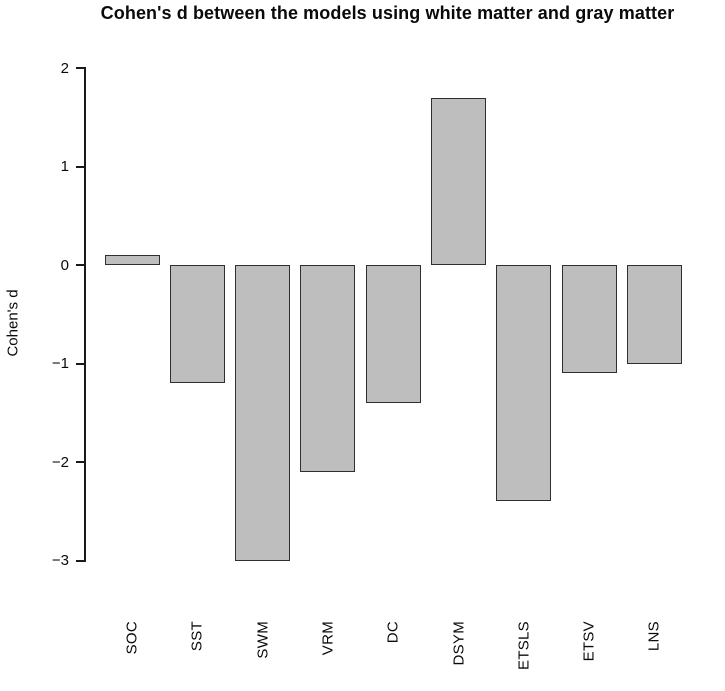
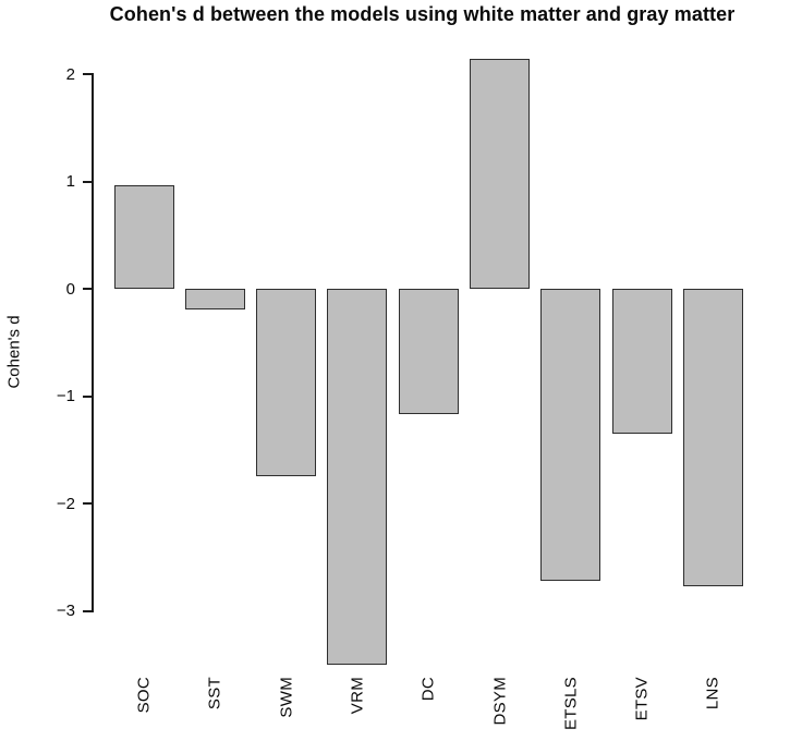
SOC: 0.1 -> 1.0
SST: -1.2 -> -0.2
SWM: -3.0 -> -1.8
VRM: -2.1 -> -3.5
DC: -1.4 -> -1.2
DSYM: 1.7 -> 2.1
ETSLS: -2.4 -> -2.7
ETSV: -1.1 -> -1.4
LNS: -1.0 -> -2.8
